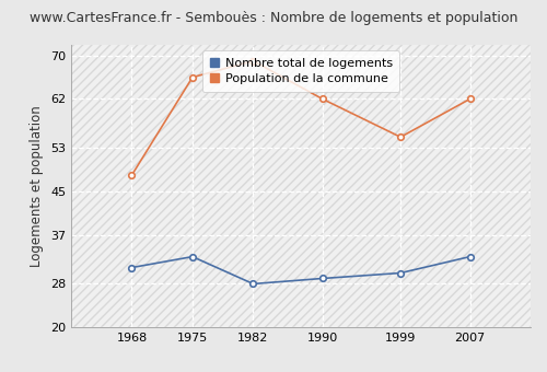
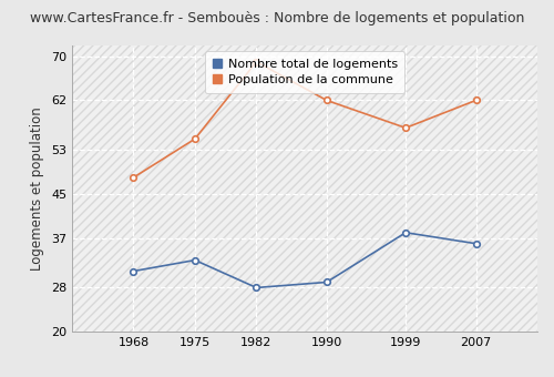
Population de la commune/1975: 66 -> 55
Nombre total de logements/1999: 30 -> 38
Population de la commune/1999: 55 -> 57
Nombre total de logements/2007: 33 -> 36
